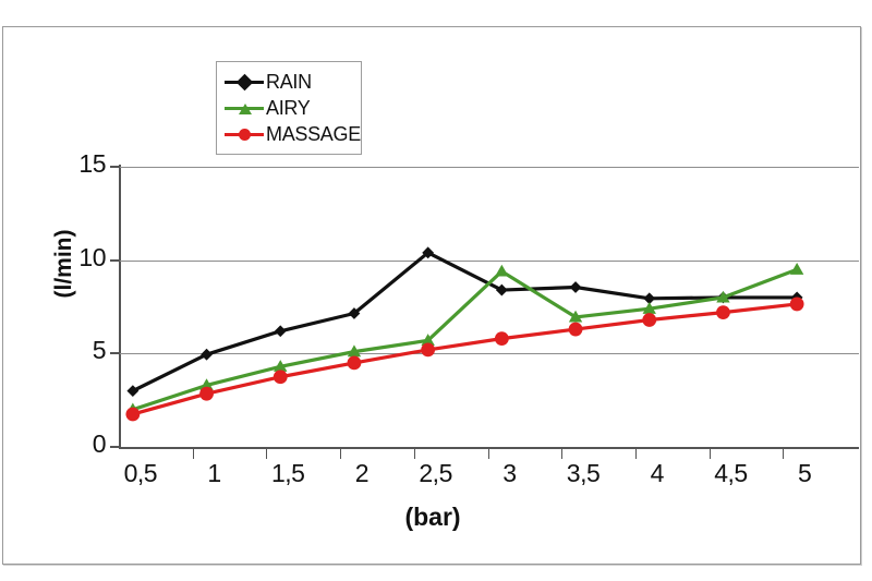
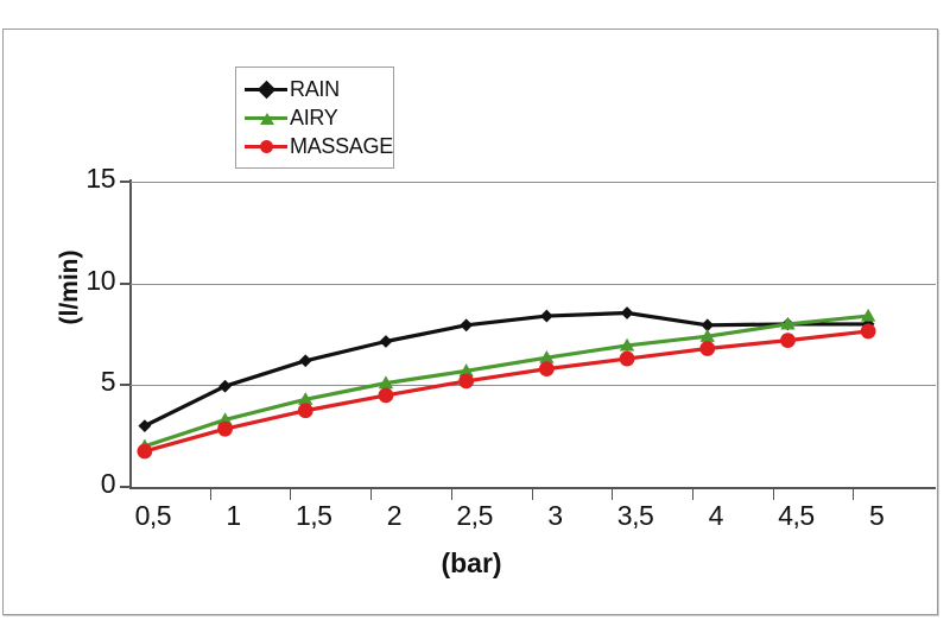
RAIN/2,5: 10.4 -> 8.0
AIRY/3: 9.4 -> 6.3
AIRY/5: 9.5 -> 8.4
